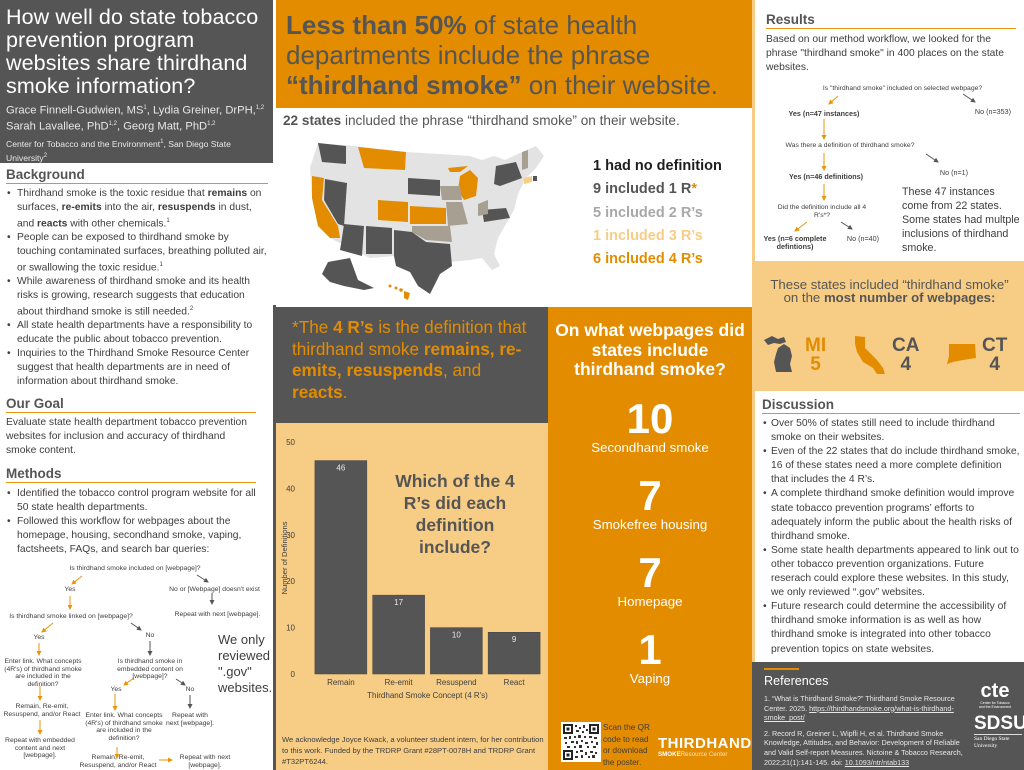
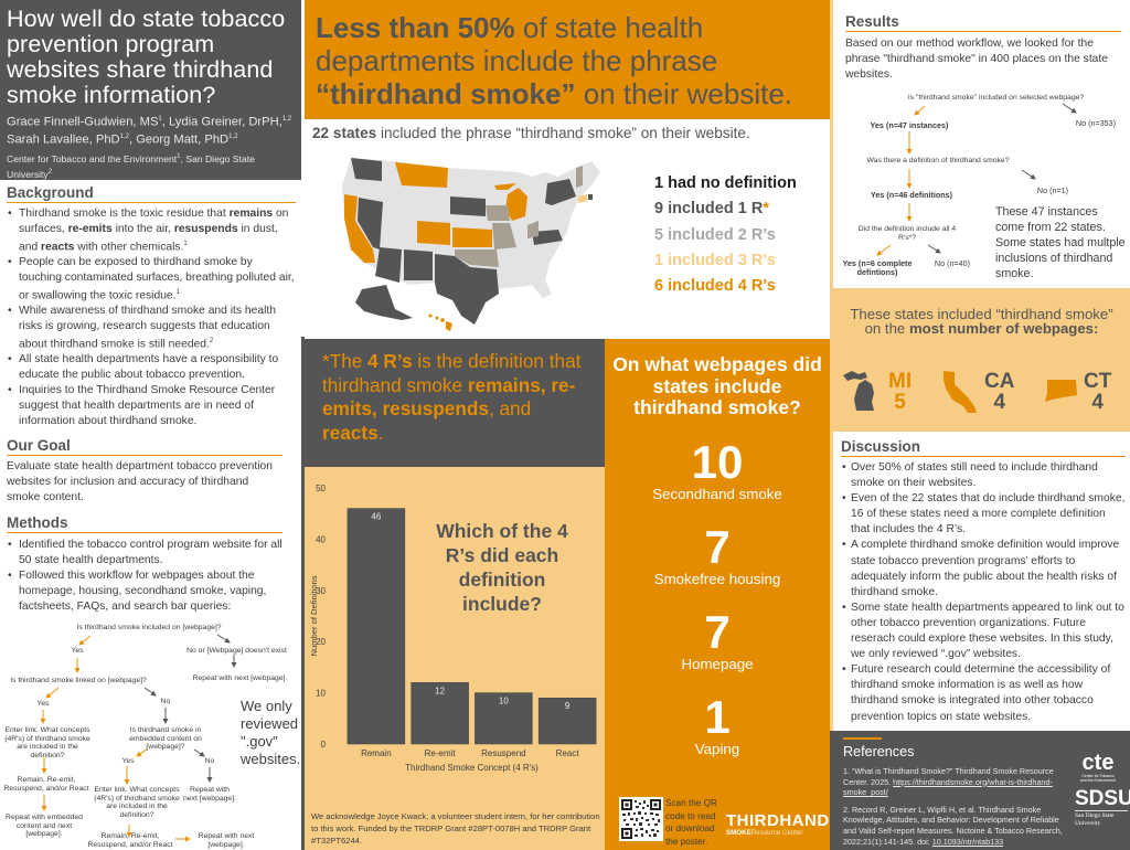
Re-emit: 17 -> 12
